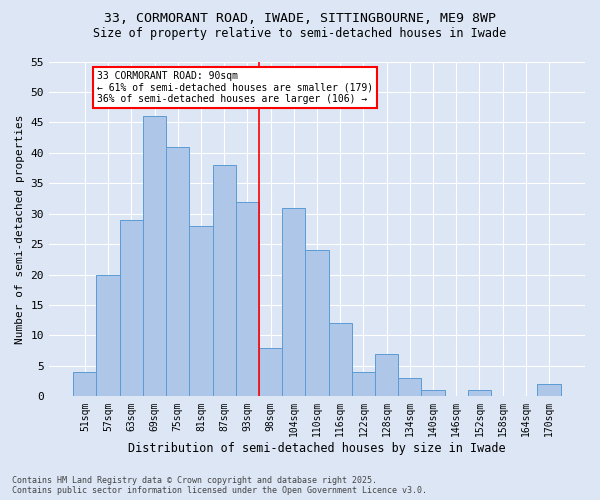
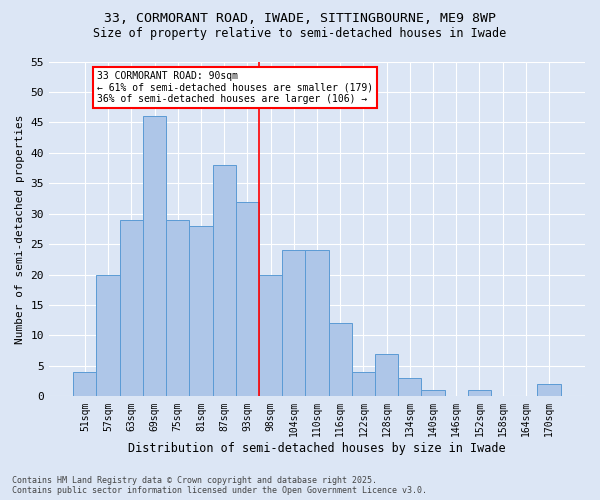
75sqm: 41 -> 29
98sqm: 8 -> 20
104sqm: 31 -> 24
